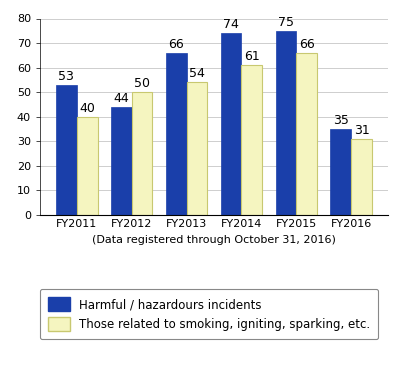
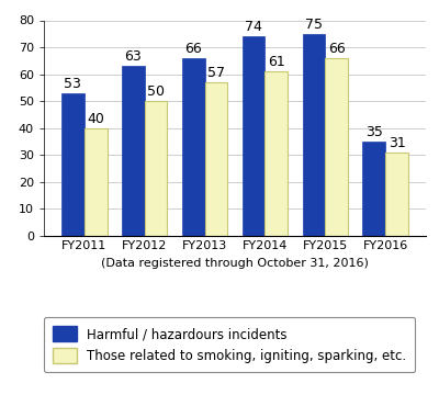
Harmful / hazardours incidents/FY2012: 44 -> 63
Those related to smoking, igniting, sparking, etc./FY2013: 54 -> 57
